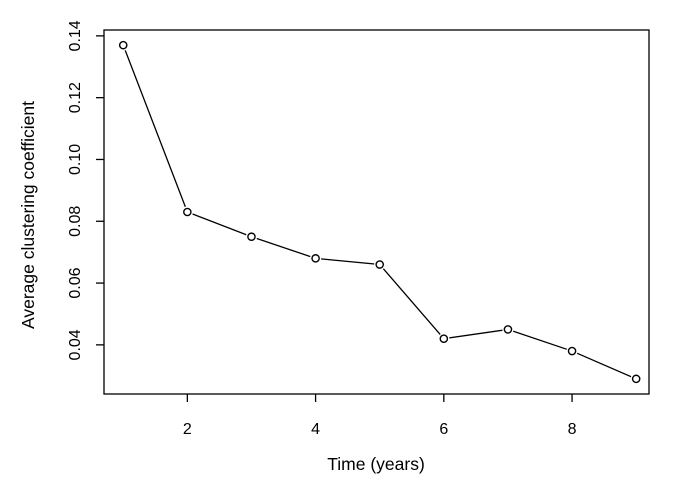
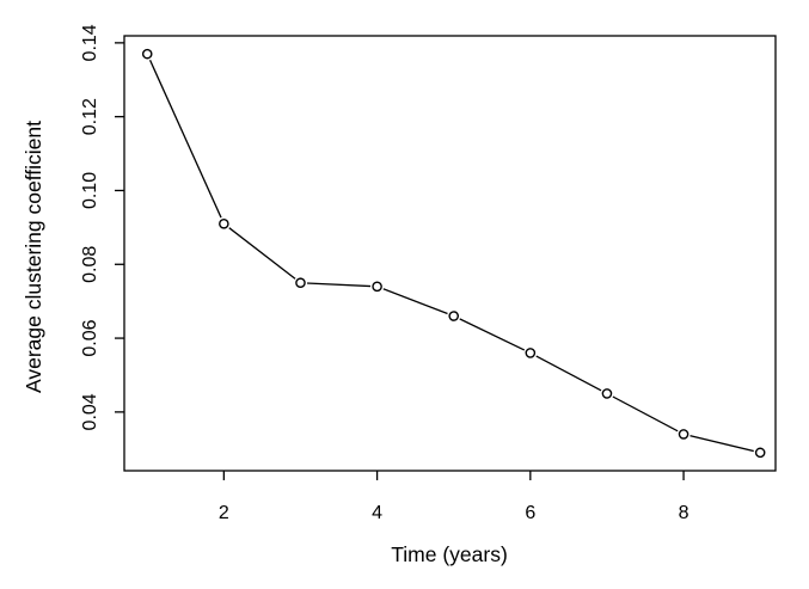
2: 0.083 -> 0.091
4: 0.068 -> 0.074
6: 0.042 -> 0.056
8: 0.038 -> 0.034
